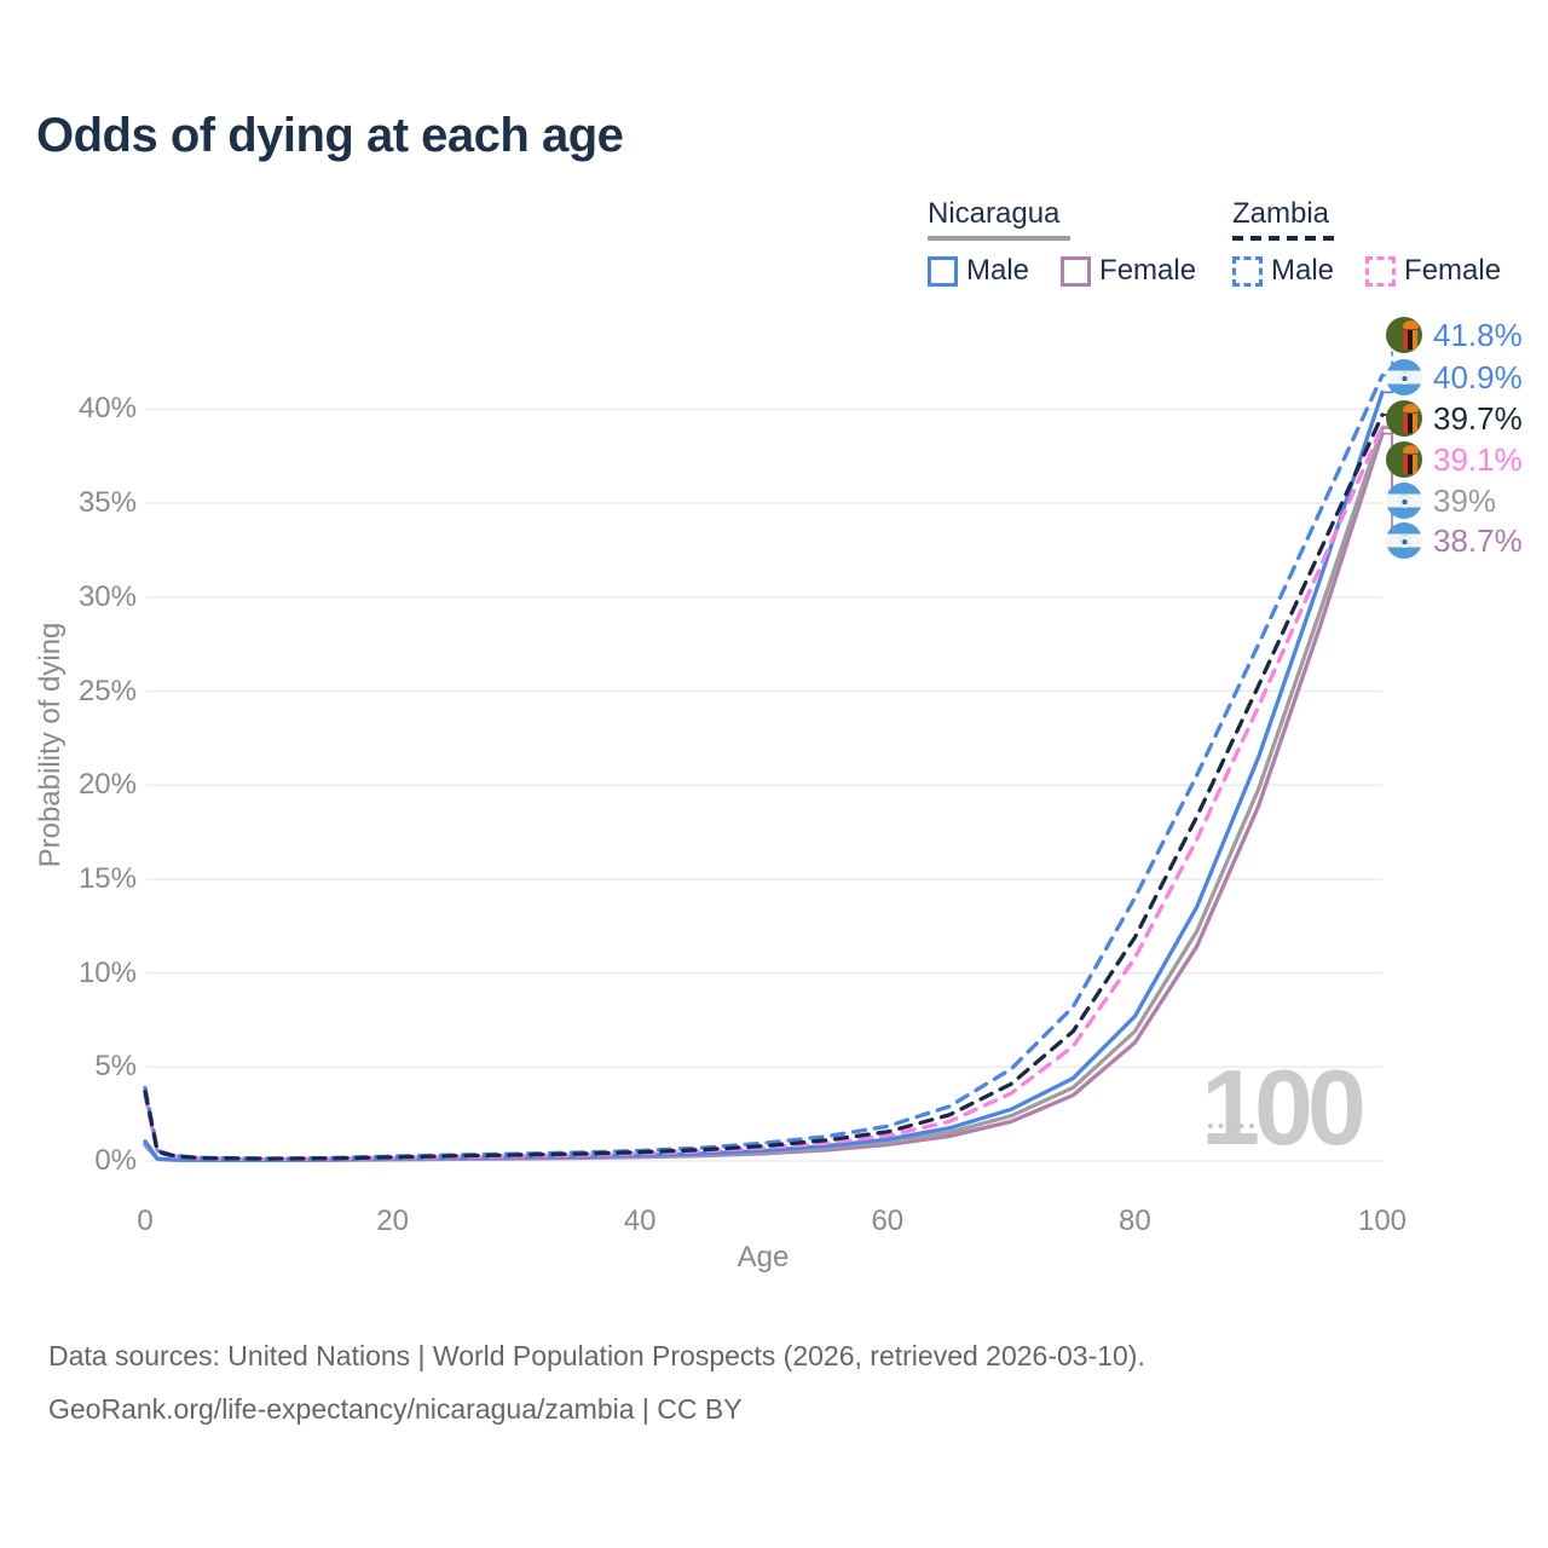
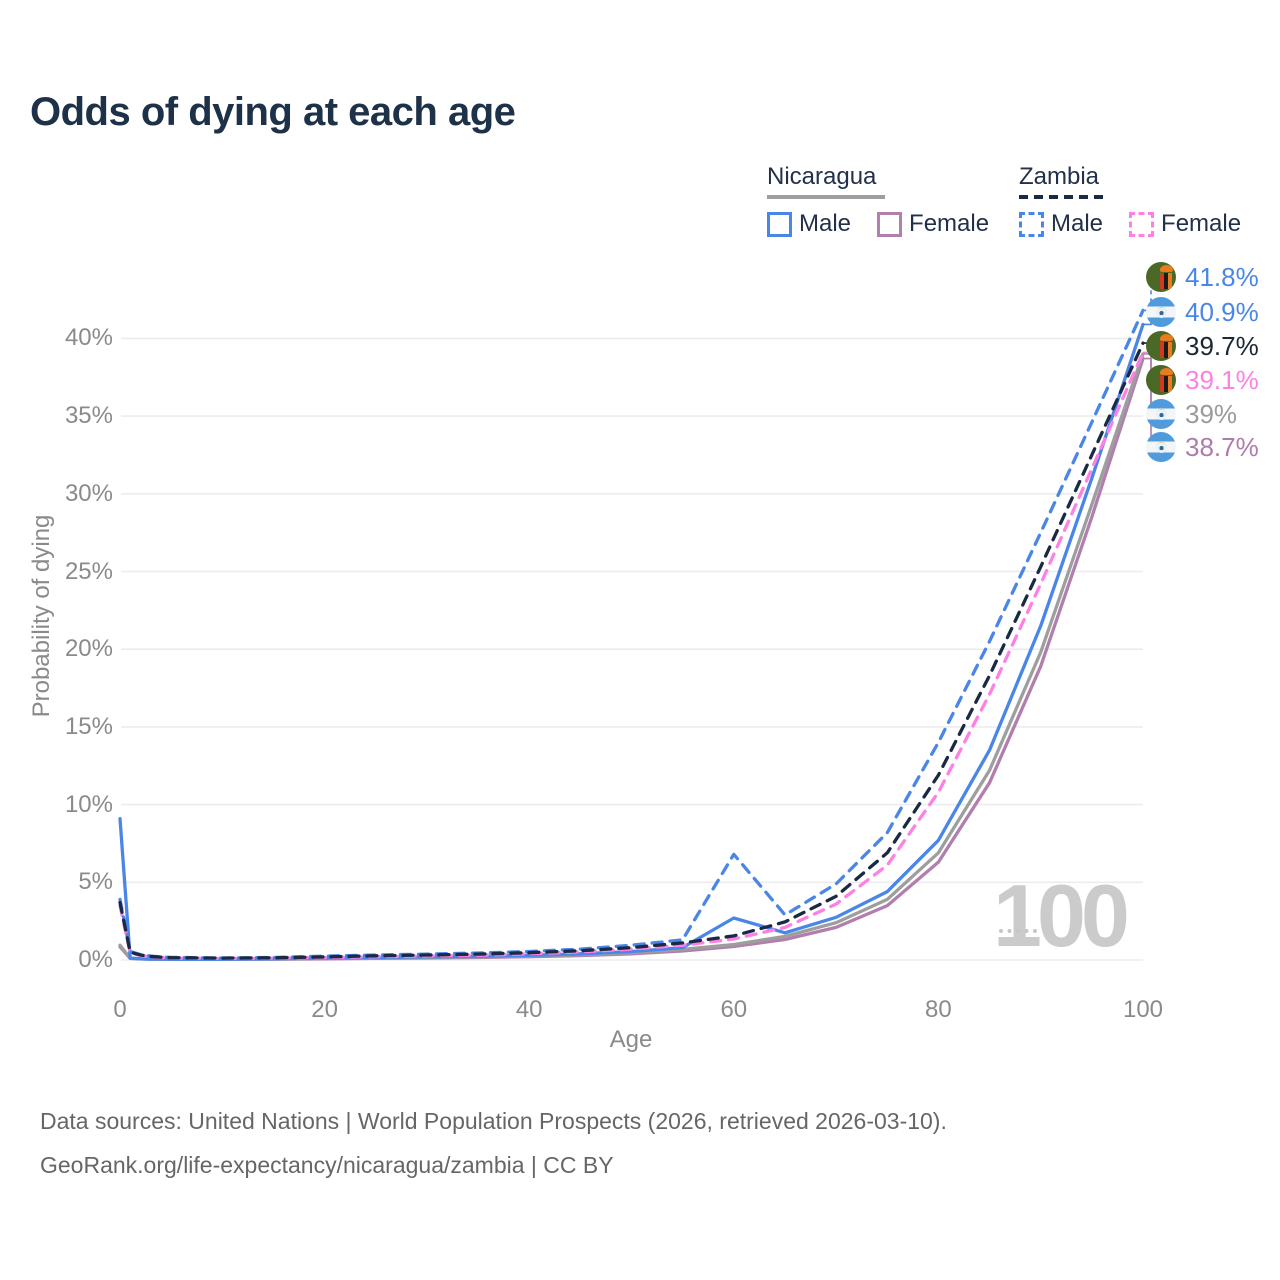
Nicaragua Male/0: 1.1% -> 9.1%
Nicaragua Male/60: 1.1% -> 2.7%
Zambia Male/60: 1.9% -> 6.8%
